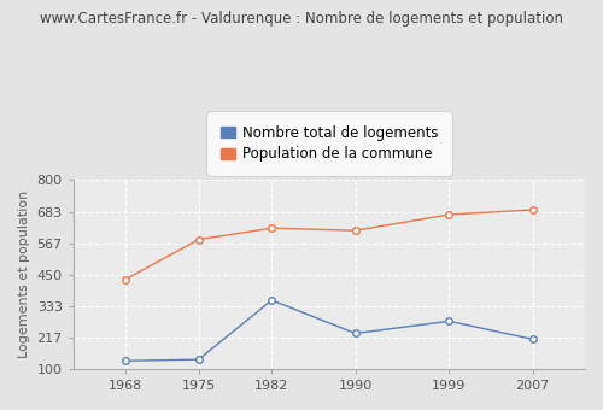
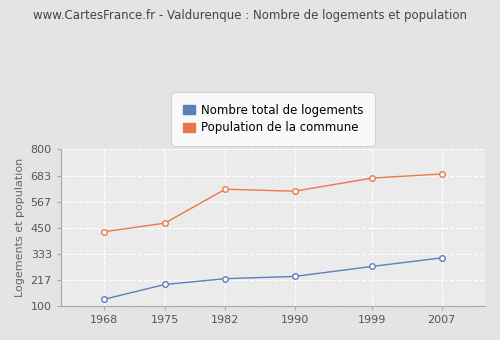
Nombre total de logements/1975: 135 -> 196
Population de la commune/1975: 580 -> 470
Nombre total de logements/1982: 355 -> 222
Nombre total de logements/2007: 210 -> 315
